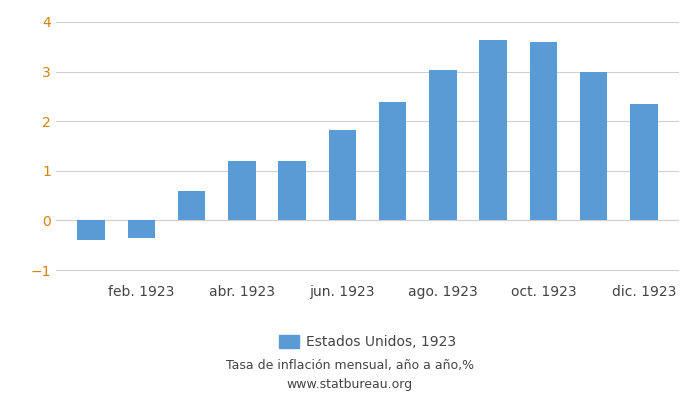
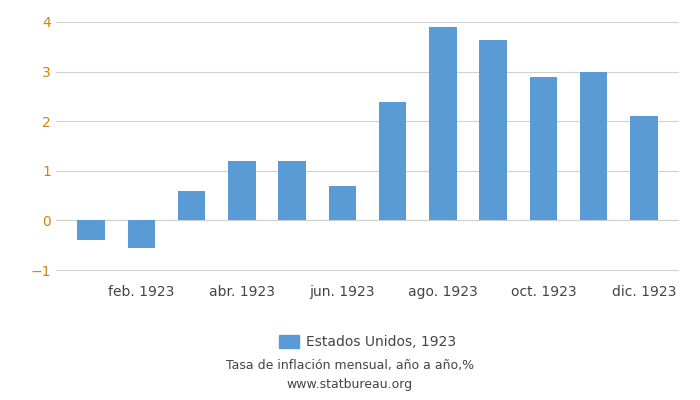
feb. 1923: -0.35 -> -0.55
jun. 1923: 1.82 -> 0.70
ago. 1923: 3.03 -> 3.90
oct. 1923: 3.60 -> 2.90
dic. 1923: 2.35 -> 2.10
